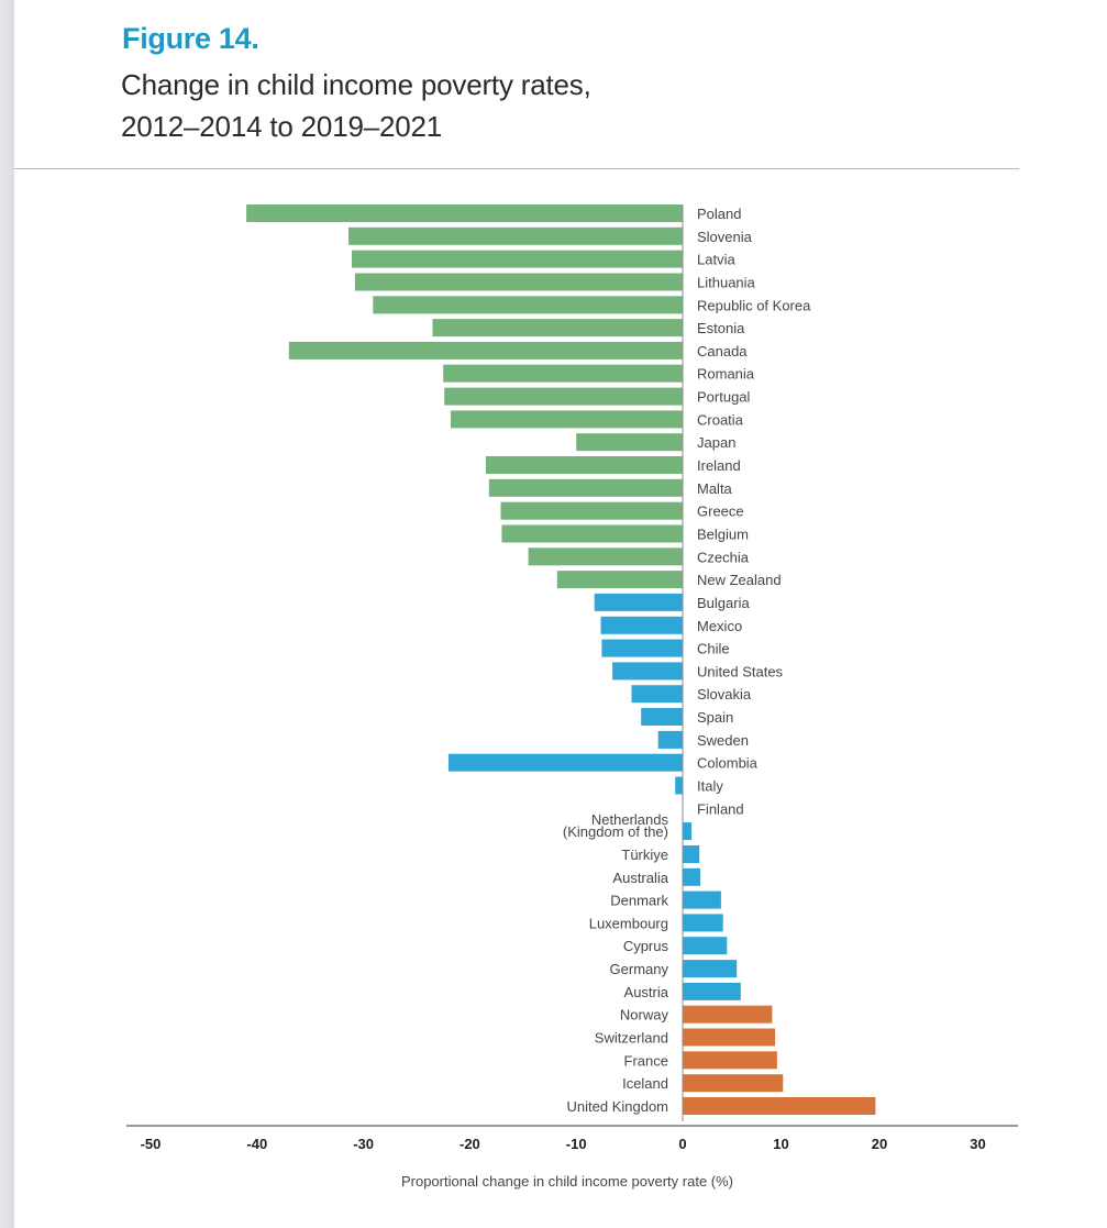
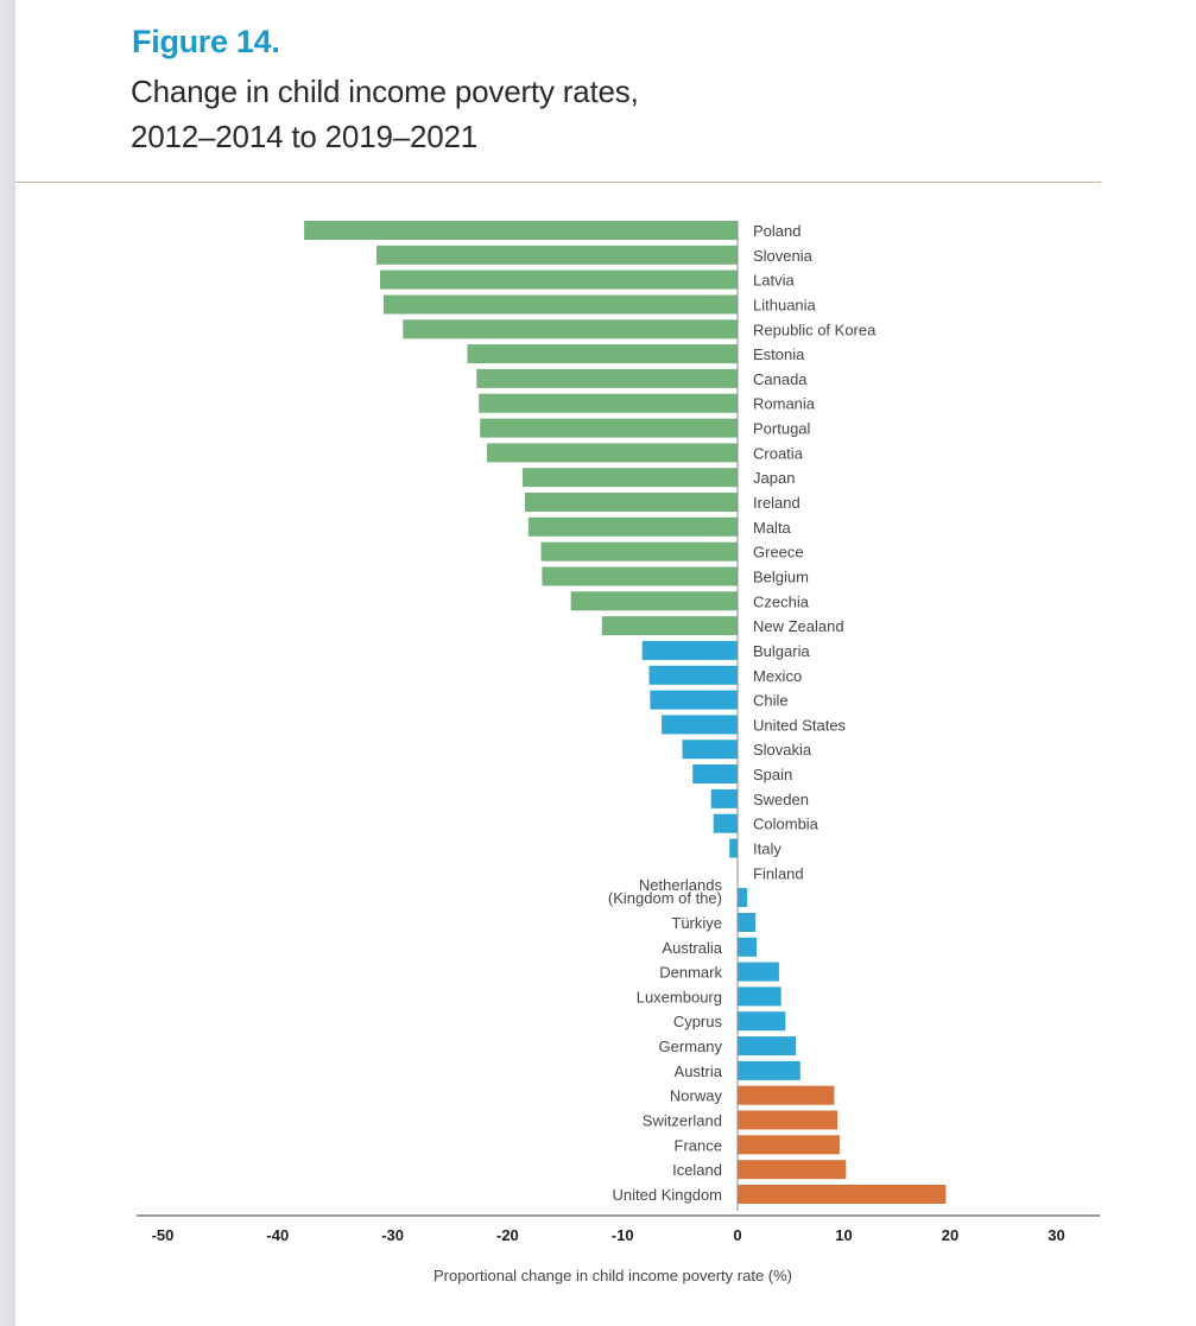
Poland: -41 -> -38
Canada: -37 -> -23
Japan: -10 -> -19
Colombia: -22 -> -2
